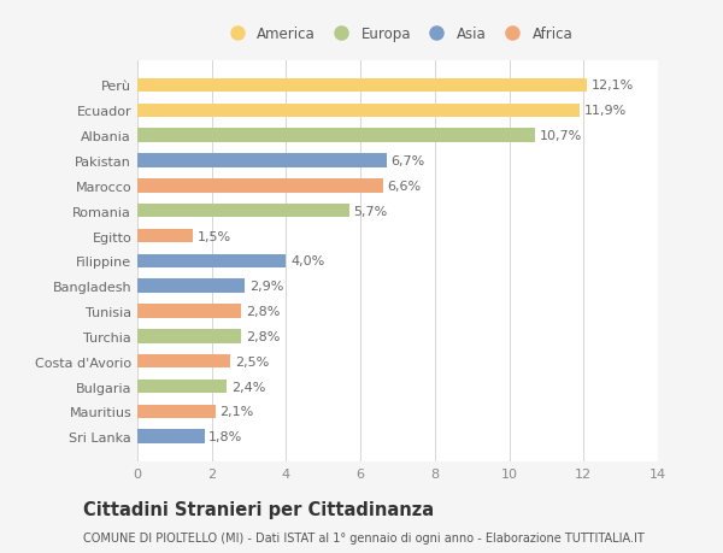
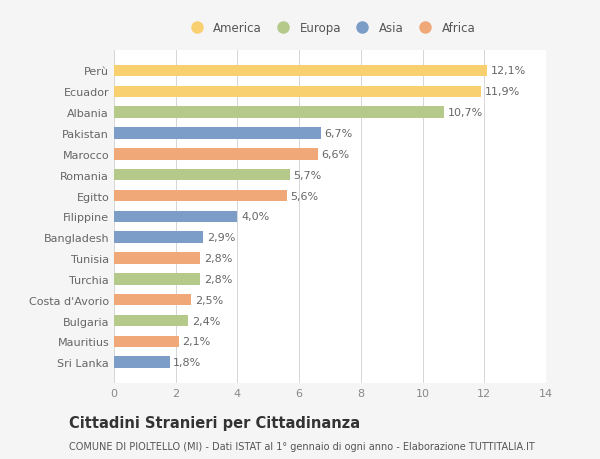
Egitto: 1,5% -> 5,6%
